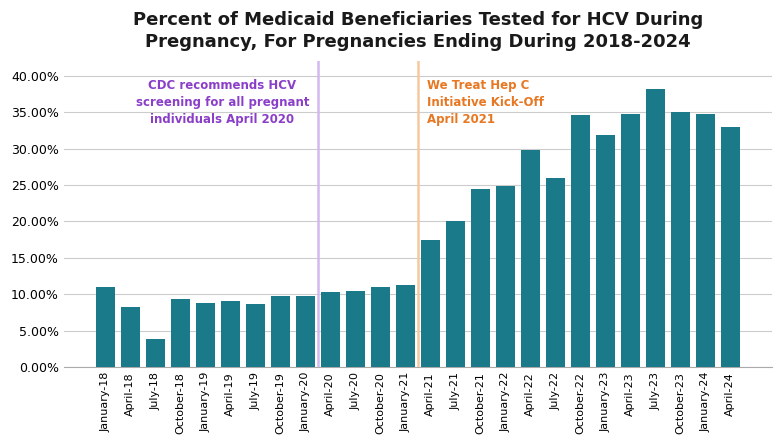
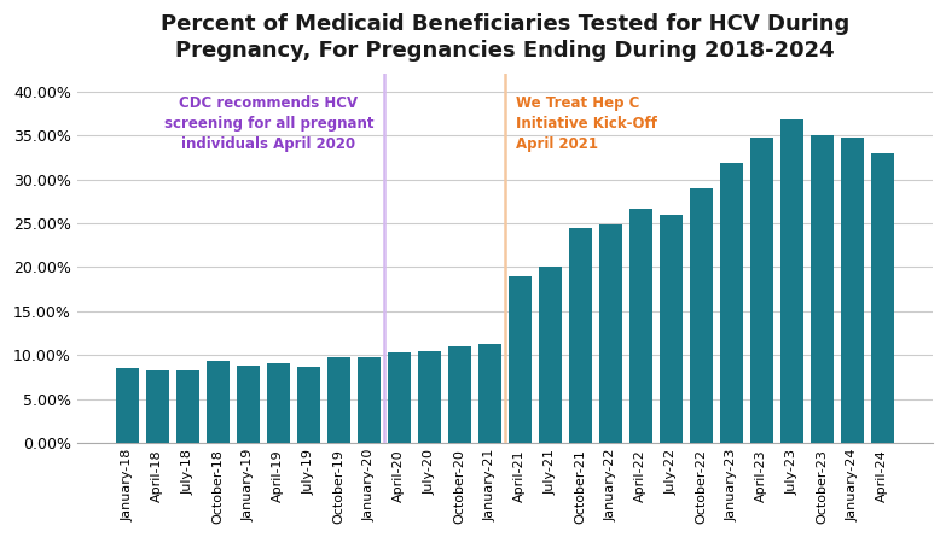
January-18: 11.0% -> 8.5%
July-18: 3.8% -> 8.2%
April-21: 17.4% -> 19.0%
April-22: 29.8% -> 26.7%
October-22: 34.6% -> 29.0%
July-23: 38.2% -> 36.8%
